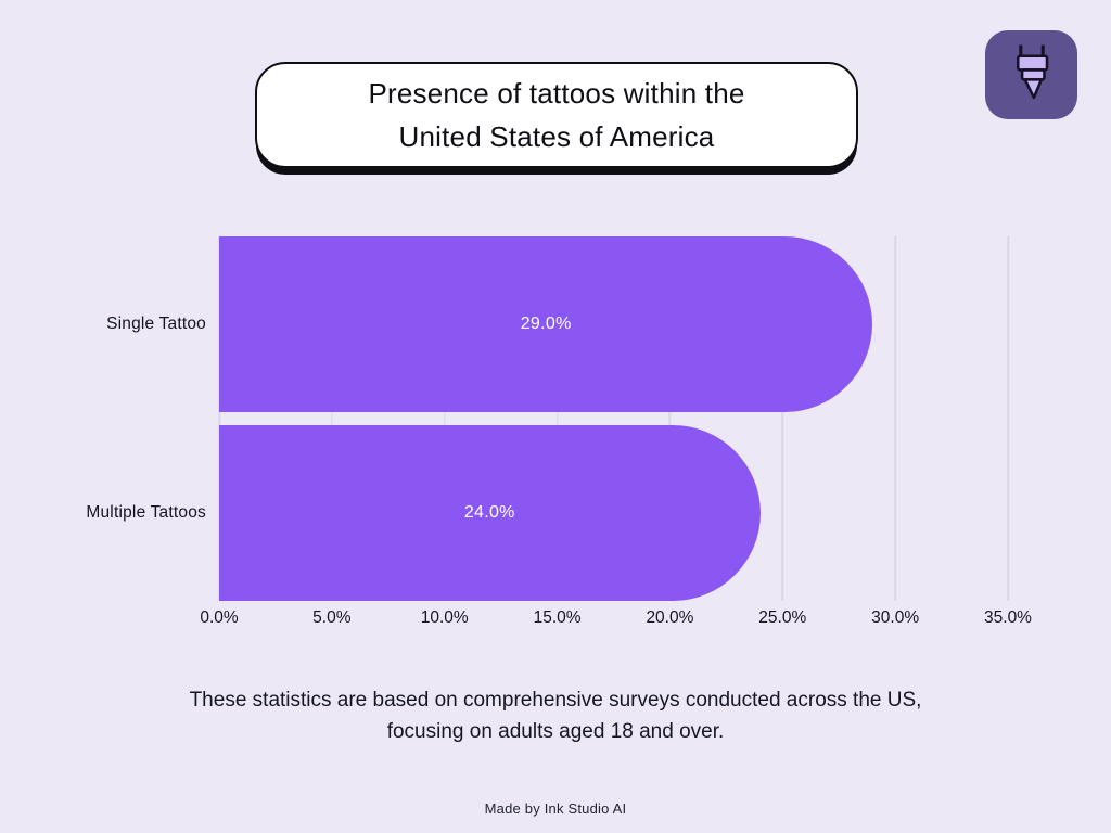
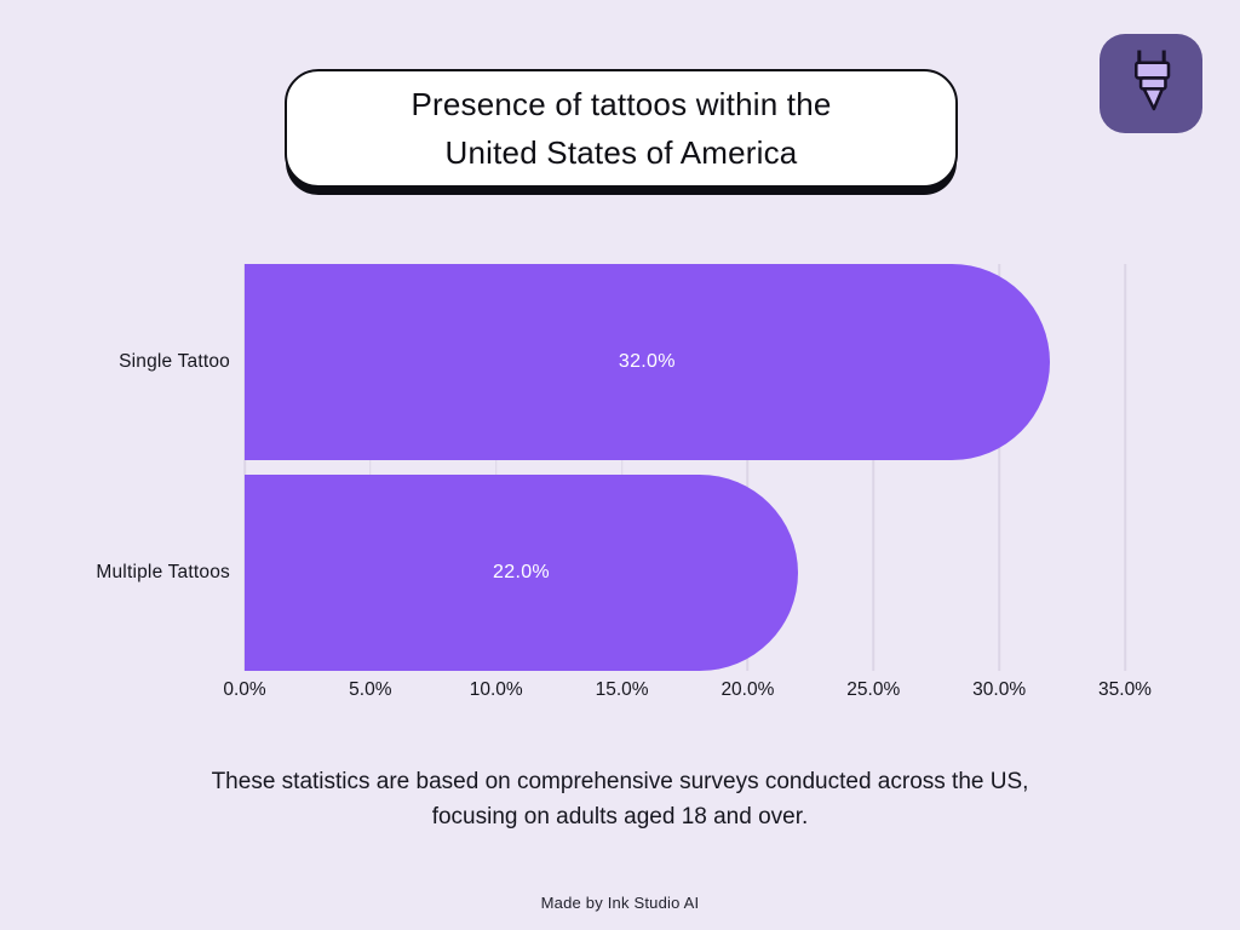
Single Tattoo: 29.0% -> 32.0%
Multiple Tattoos: 24.0% -> 22.0%
